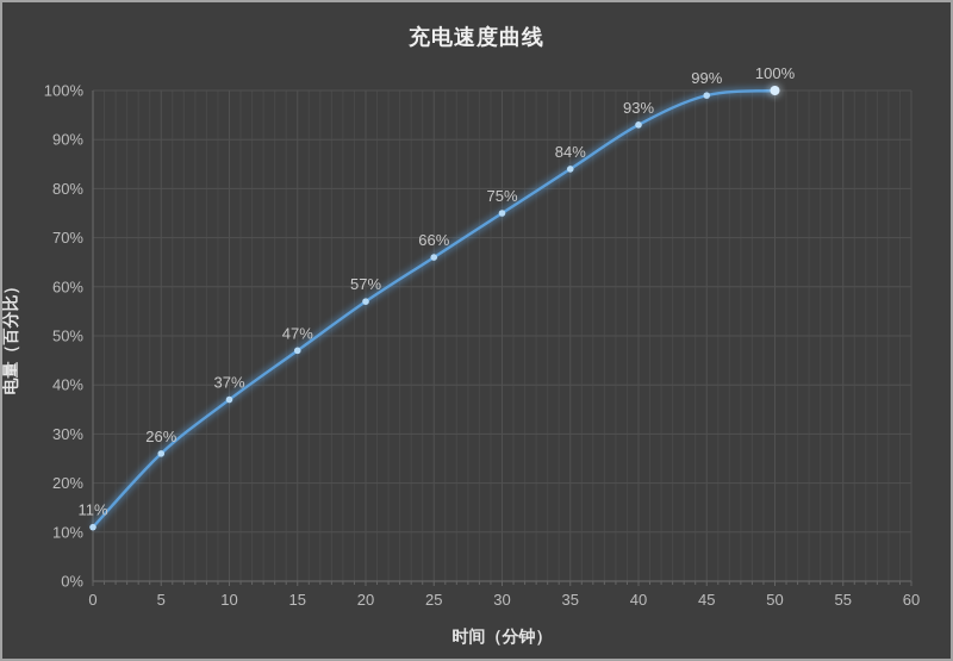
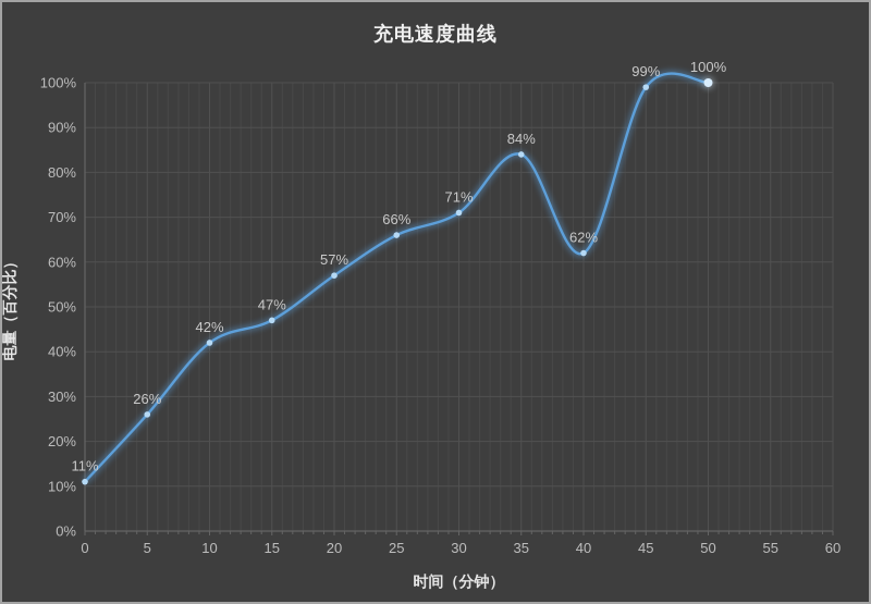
10: 37% -> 42%
30: 75% -> 71%
40: 93% -> 62%
